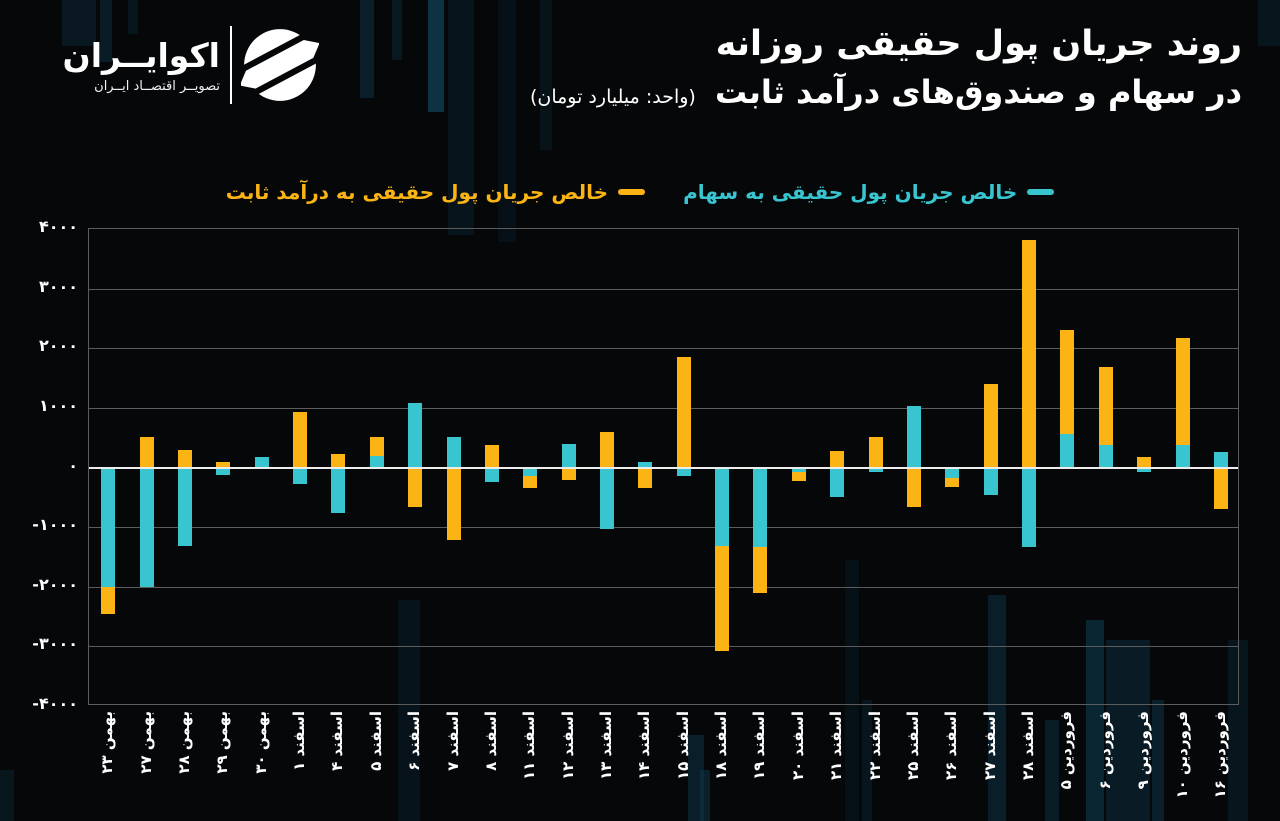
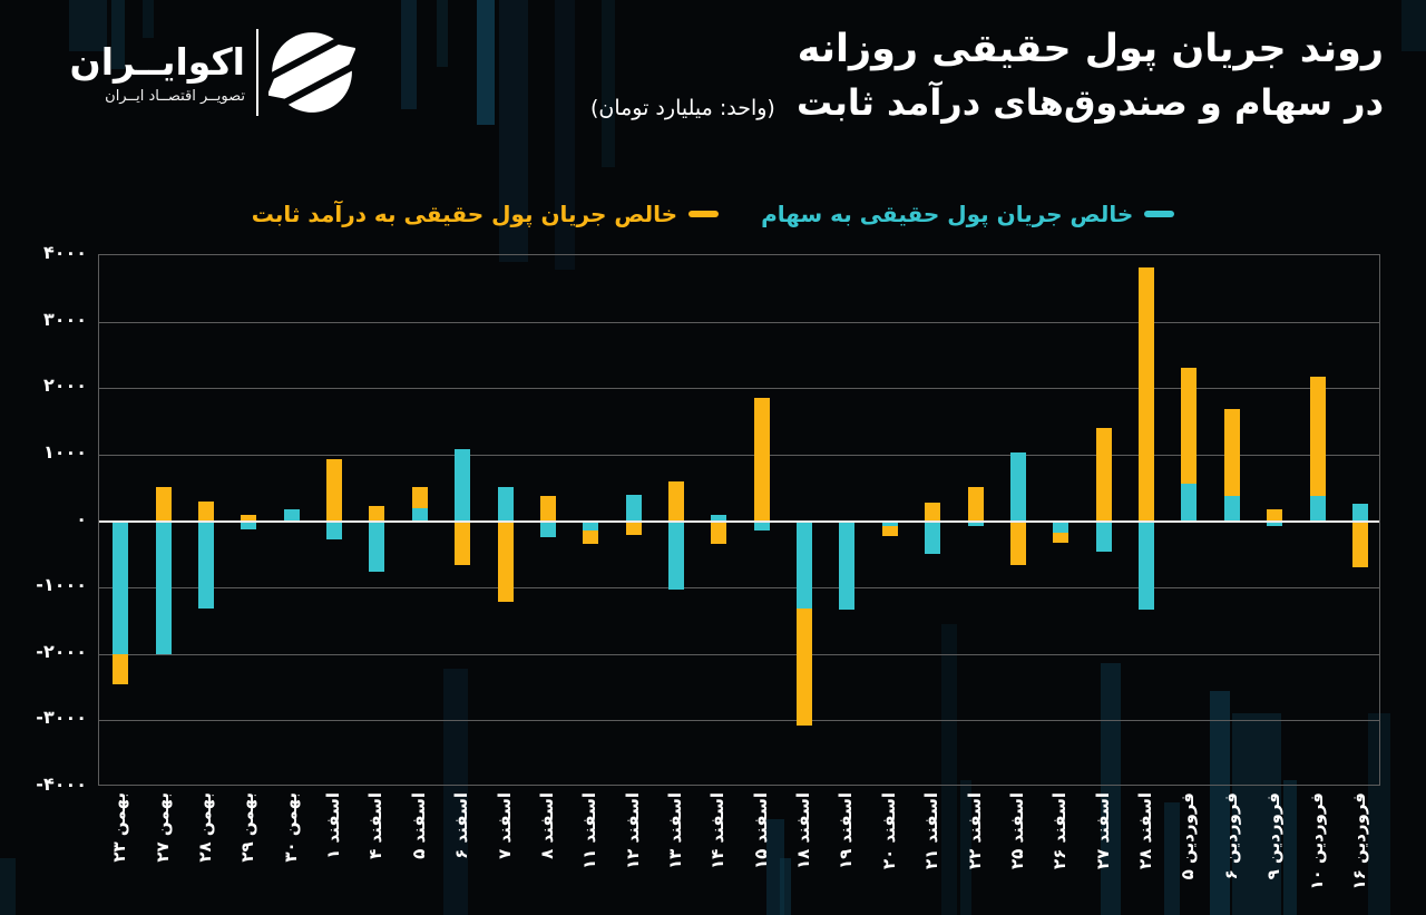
خالص جریان پول حقیقی به درآمد ثابت/اسفند ۱۹: -2100 -> -800
